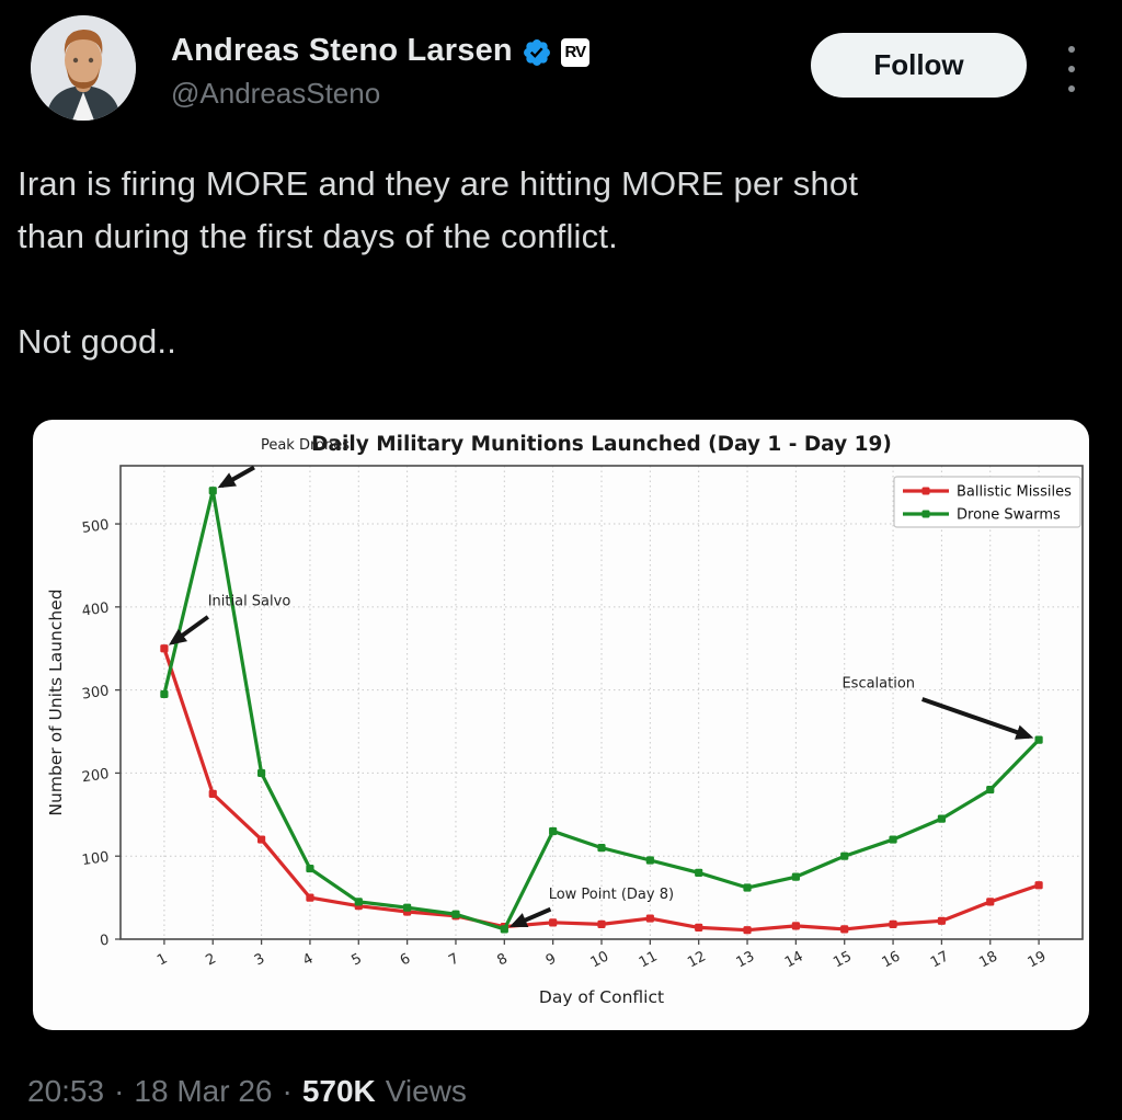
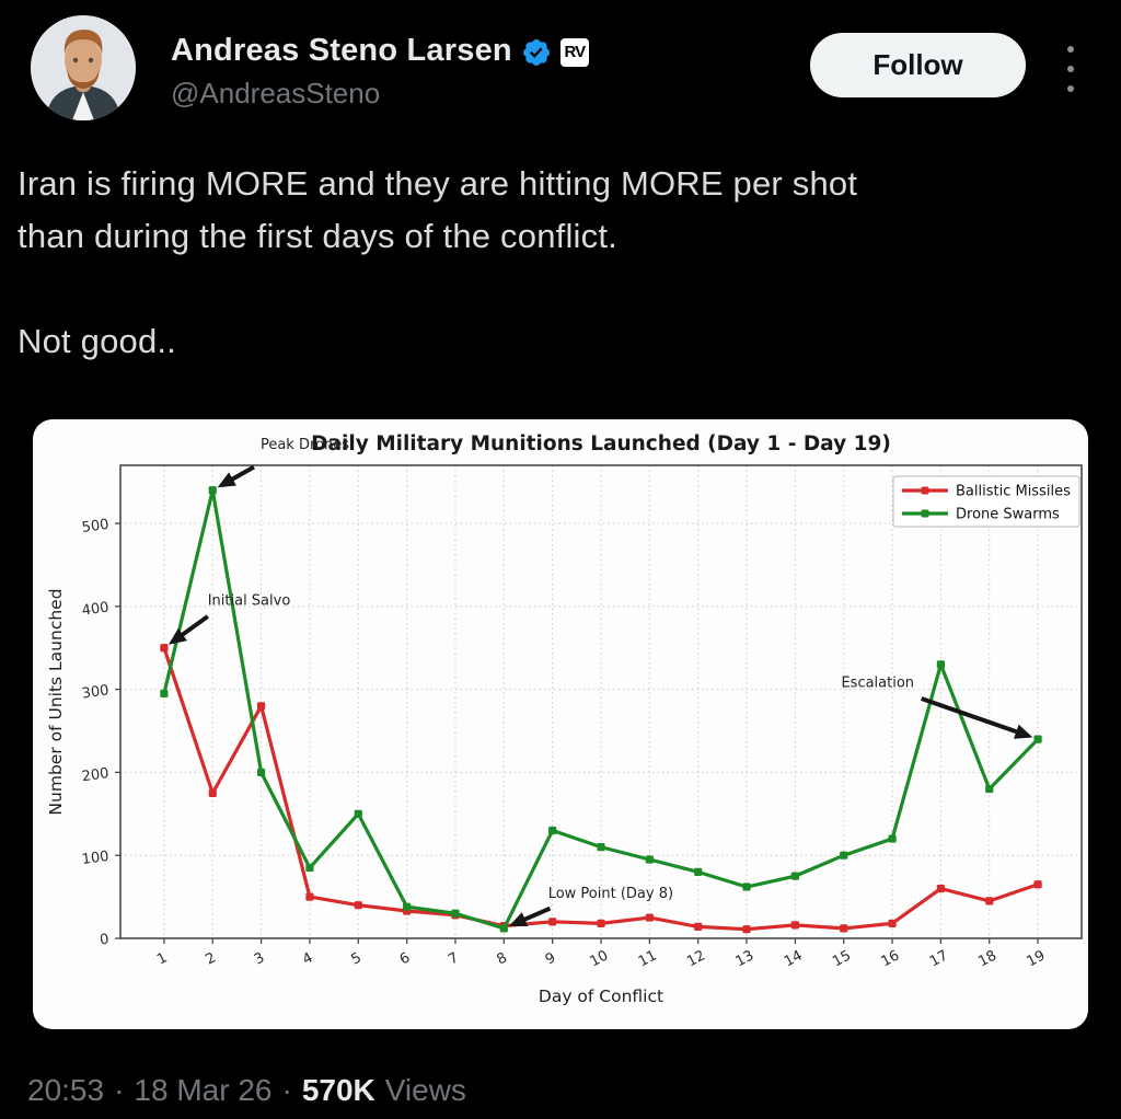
Ballistic Missiles/3: 120 -> 280
Drone Swarms/5: 40 -> 150
Ballistic Missiles/17: 20 -> 60
Drone Swarms/17: 140 -> 330
